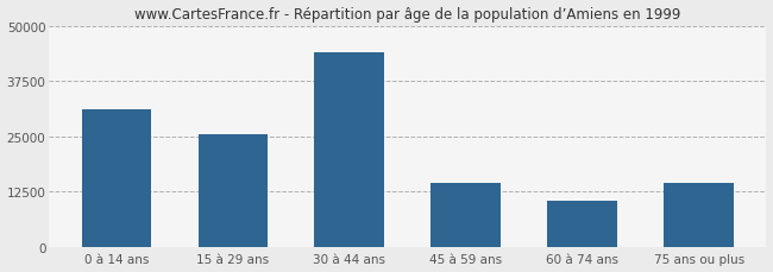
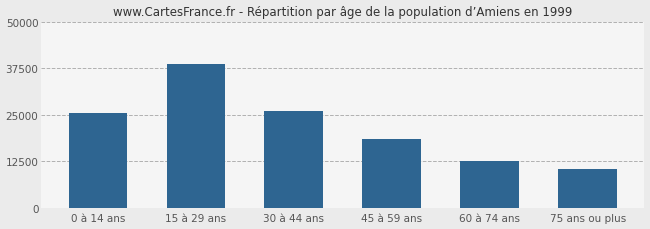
0 à 14 ans: 31000 -> 25500
15 à 29 ans: 25500 -> 38500
30 à 44 ans: 44000 -> 26000
45 à 59 ans: 14500 -> 18500
60 à 74 ans: 10500 -> 12700
75 ans ou plus: 14500 -> 10500
